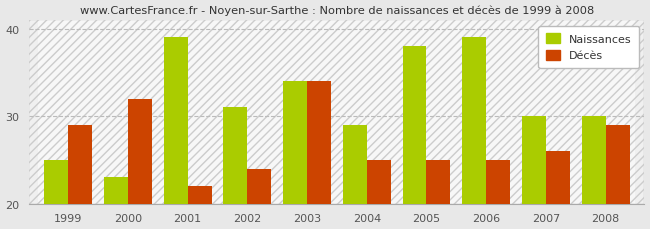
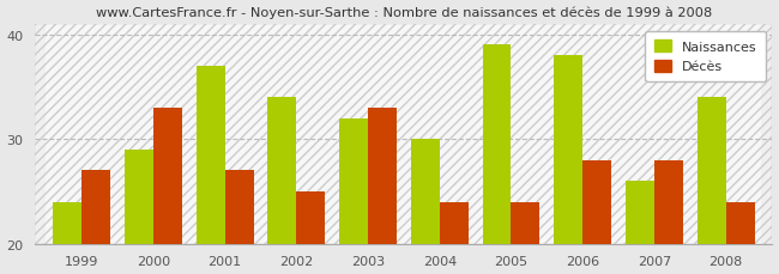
Naissances/1999: 25 -> 24
Décès/1999: 29 -> 27
Naissances/2000: 23 -> 29
Décès/2000: 32 -> 33
Naissances/2001: 39 -> 37
Décès/2001: 22 -> 27
Naissances/2002: 31 -> 34
Décès/2002: 24 -> 25
Naissances/2003: 34 -> 32
Décès/2003: 34 -> 33
Naissances/2004: 29 -> 30
Décès/2004: 25 -> 24
Naissances/2005: 38 -> 39
Décès/2005: 25 -> 24
Naissances/2006: 39 -> 38
Décès/2006: 25 -> 28
Naissances/2007: 30 -> 26
Décès/2007: 26 -> 28
Naissances/2008: 30 -> 34
Décès/2008: 29 -> 24
